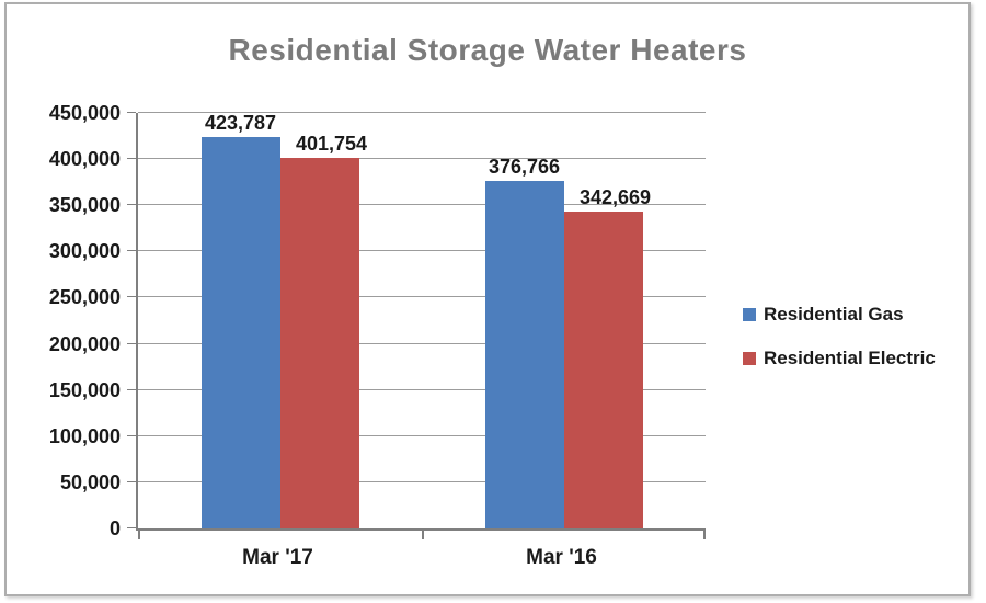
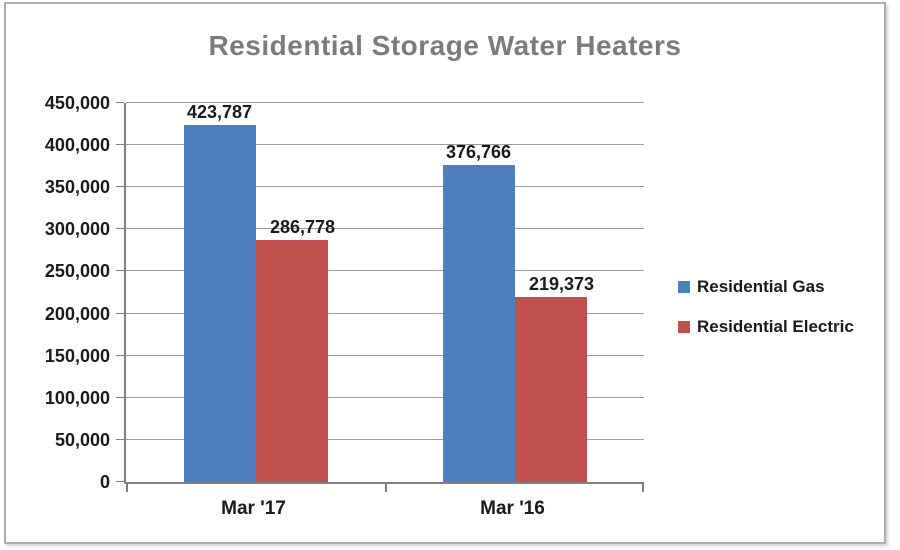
Residential Electric/Mar '17: 401,754 -> 286,778
Residential Electric/Mar '16: 342,669 -> 219,373
